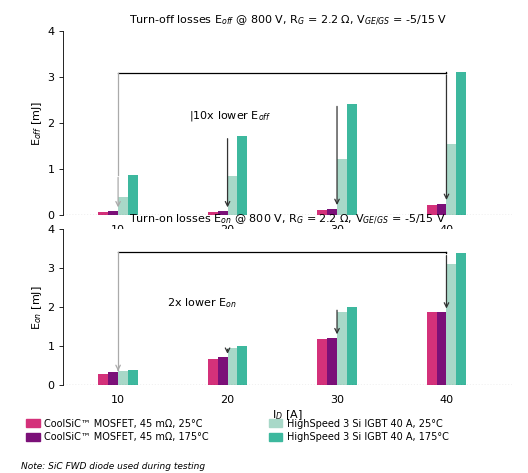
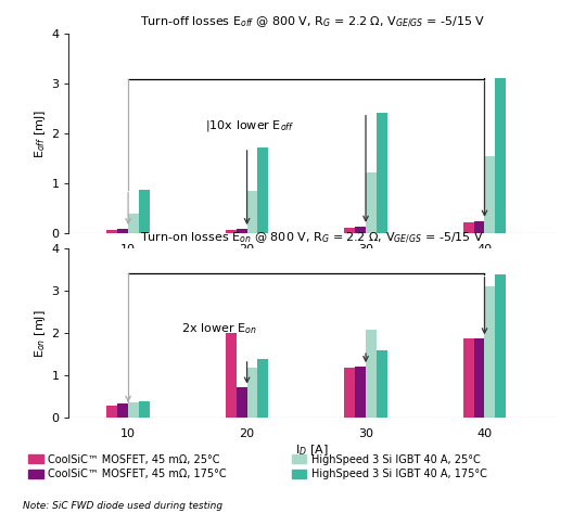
CoolSiC™ MOSFET, 45 mΩ, 25°C/20: 0.68 -> 2.00
HighSpeed 3 Si IGBT 40 A, 25°C/20: 0.97 -> 1.20
HighSpeed 3 Si IGBT 40 A, 175°C/20: 1.0 -> 1.4
HighSpeed 3 Si IGBT 40 A, 25°C/30: 1.88 -> 2.10
HighSpeed 3 Si IGBT 40 A, 175°C/30: 2.0 -> 1.6
